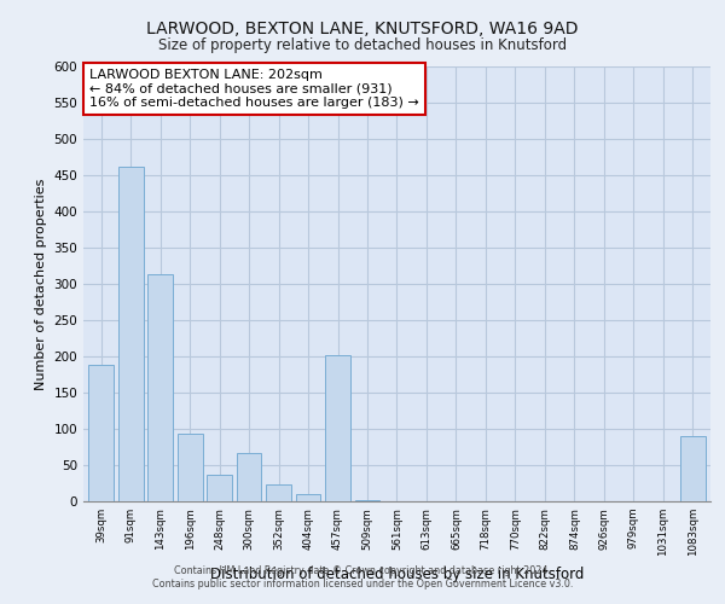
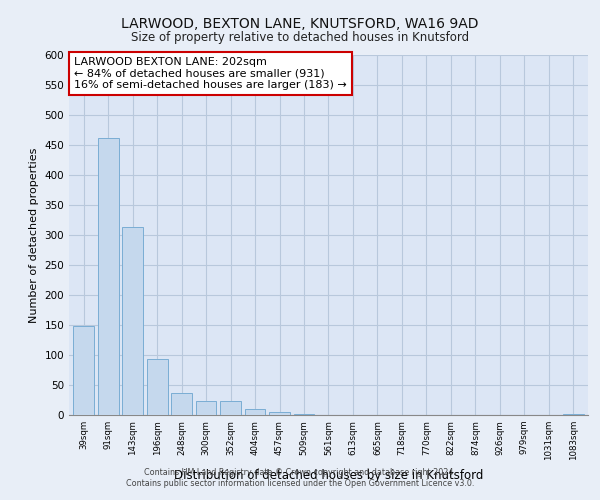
39sqm: 188 -> 148
300sqm: 66 -> 23
457sqm: 202 -> 5
1083sqm: 90 -> 2
